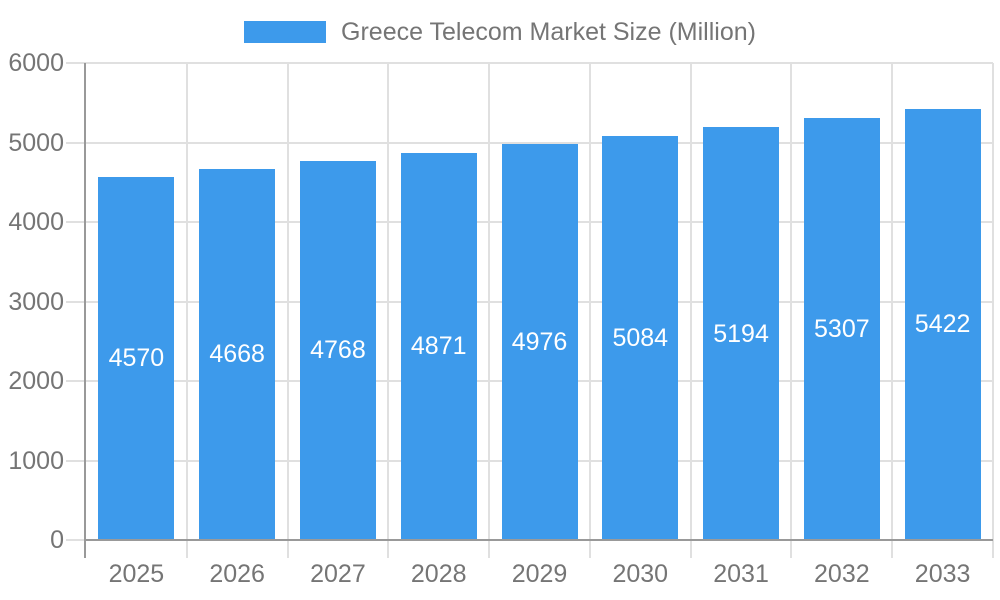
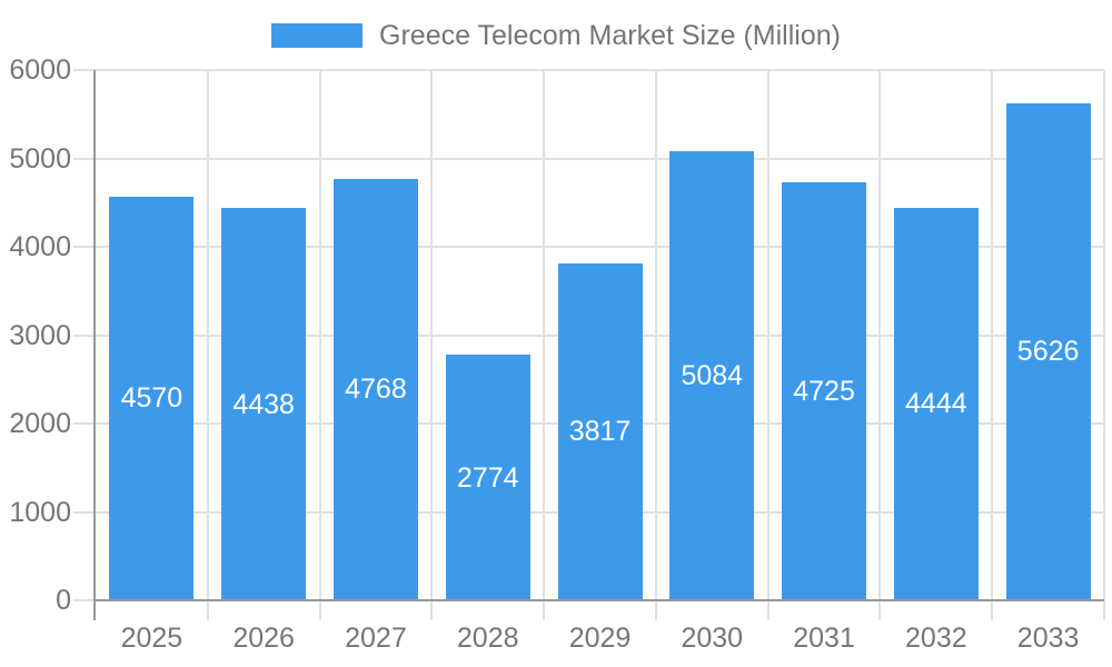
2026: 4668 -> 4438
2028: 4871 -> 2774
2029: 4976 -> 3817
2031: 5194 -> 4725
2032: 5307 -> 4444
2033: 5422 -> 5626
